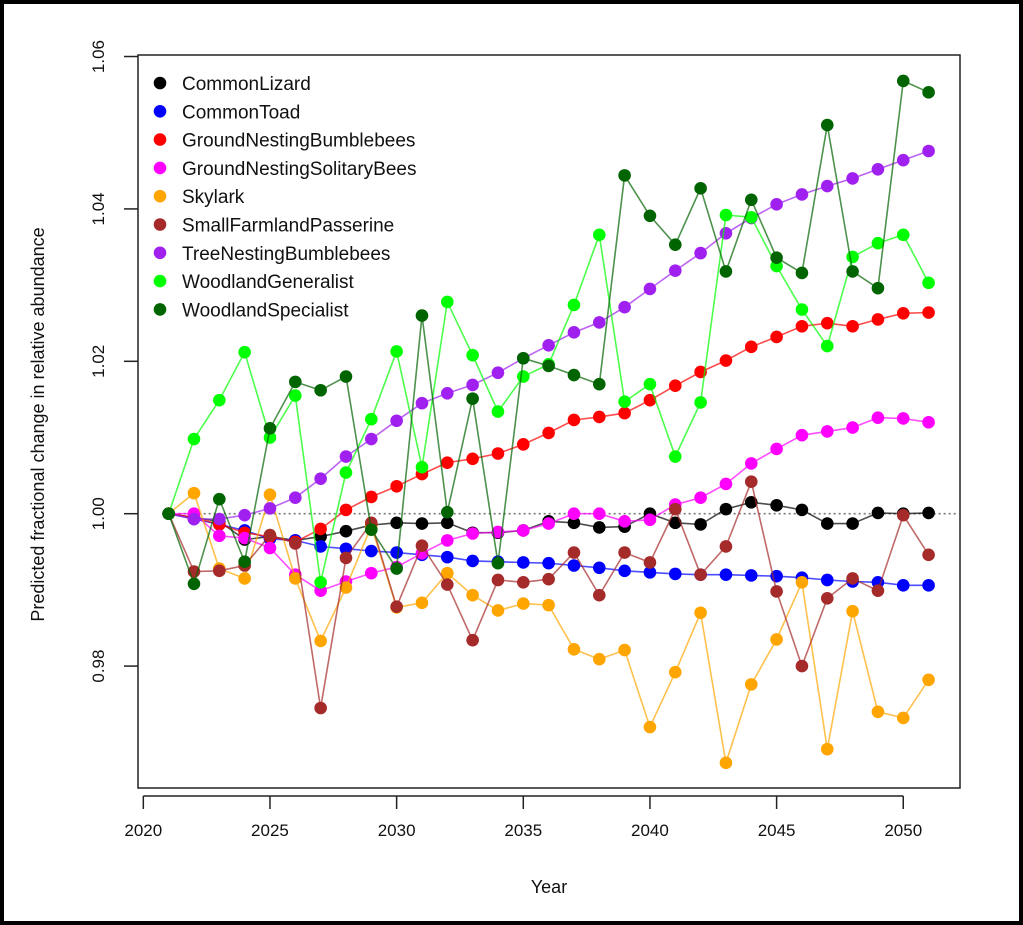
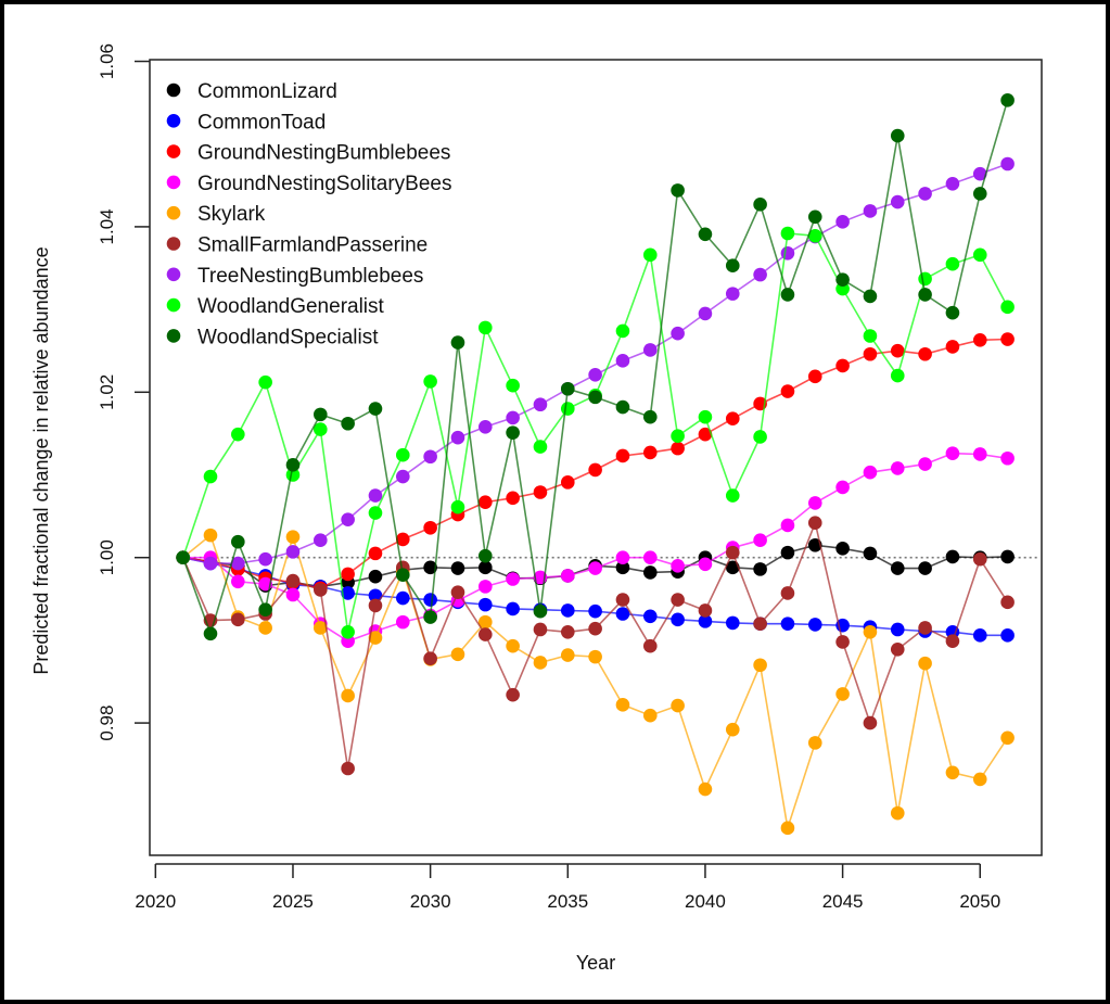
WoodlandSpecialist/2050: 1.057 -> 1.044
